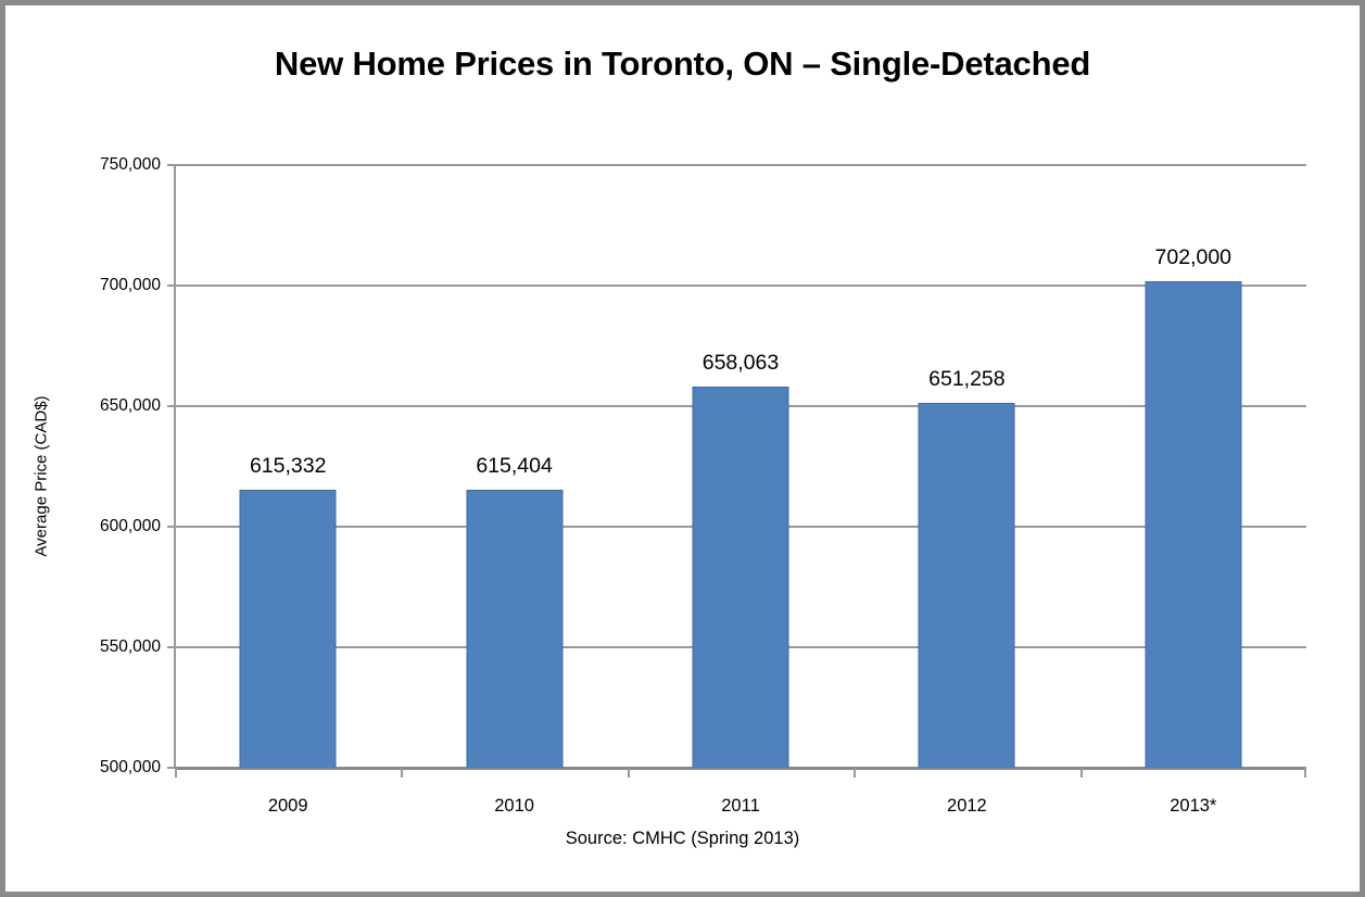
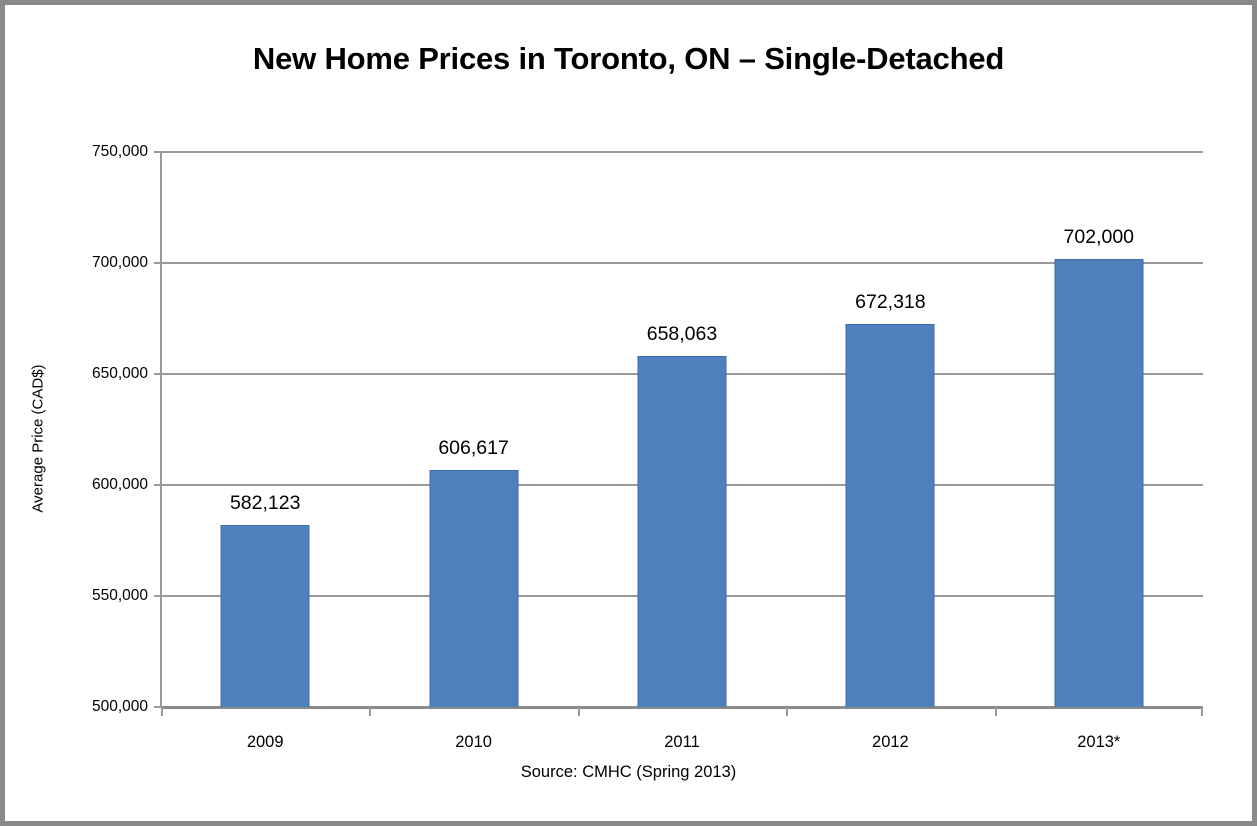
2009: 615,332 -> 582,123
2010: 615,404 -> 606,617
2012: 651,258 -> 672,318
